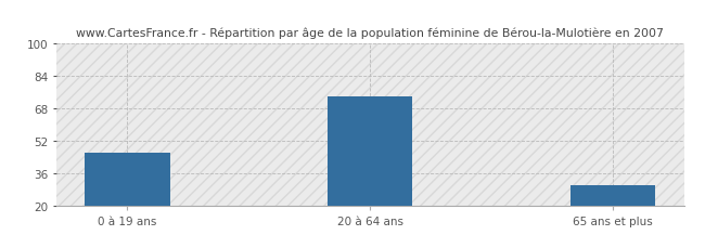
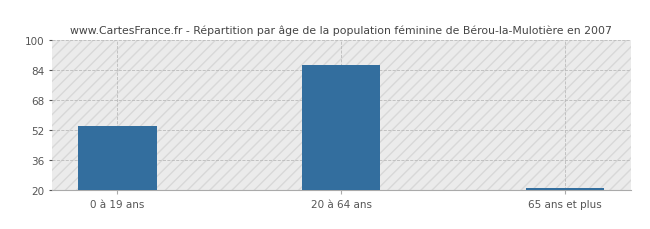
0 à 19 ans: 46 -> 54
20 à 64 ans: 74 -> 87
65 ans et plus: 30 -> 21
